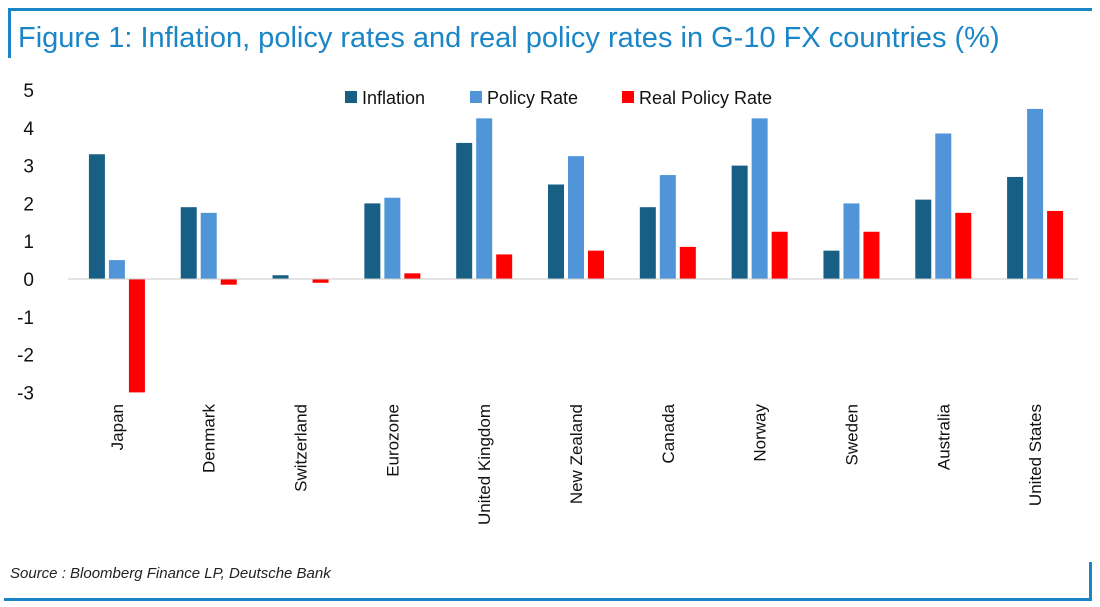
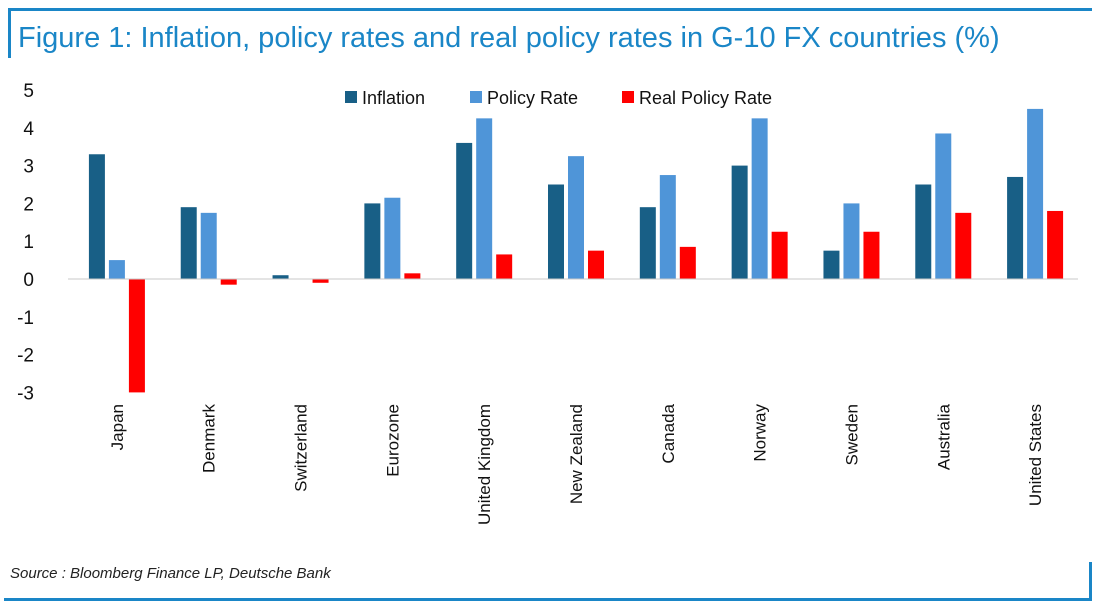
Inflation/Australia: 2.1 -> 2.5
